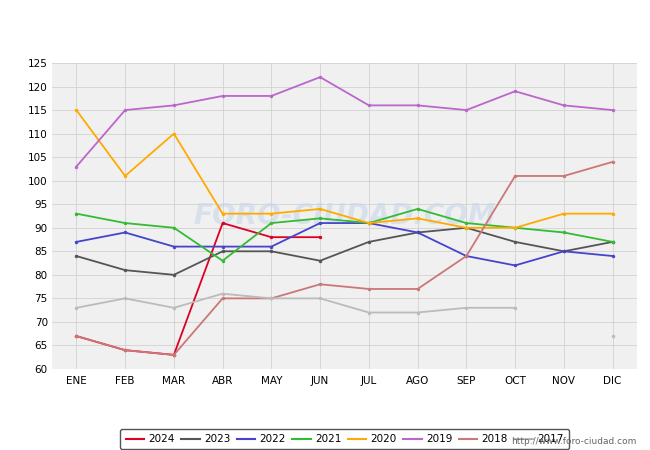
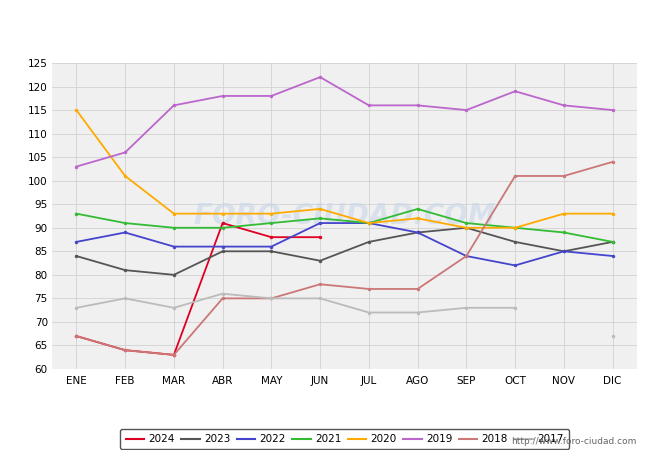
2019/FEB: 115 -> 106
2020/MAR: 110 -> 93
2021/ABR: 83 -> 90
